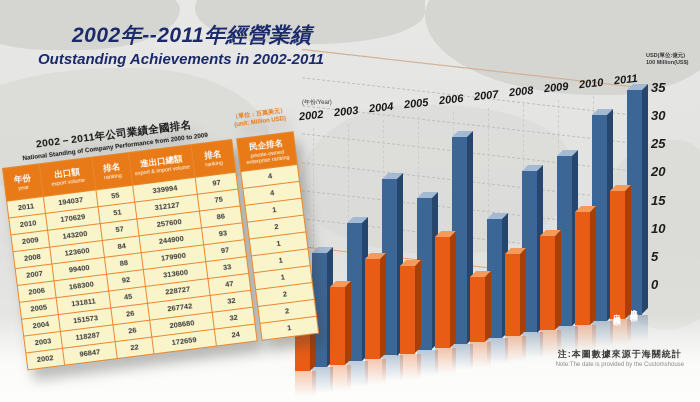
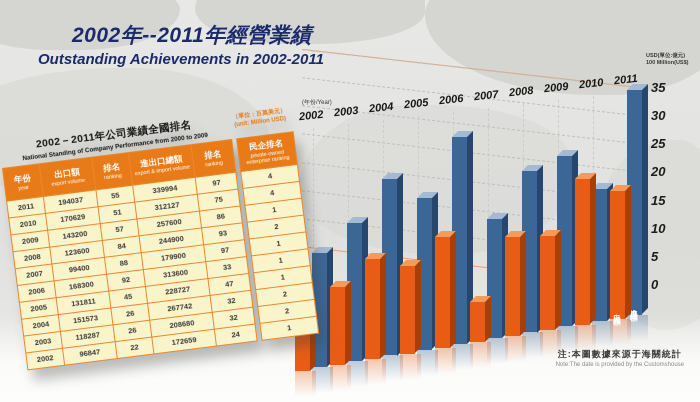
出口總額/2007: 10 -> 6
出口總額/2008: 12 -> 15
出口總額/2010: 17 -> 22
進出口總額/2010: 31 -> 20
